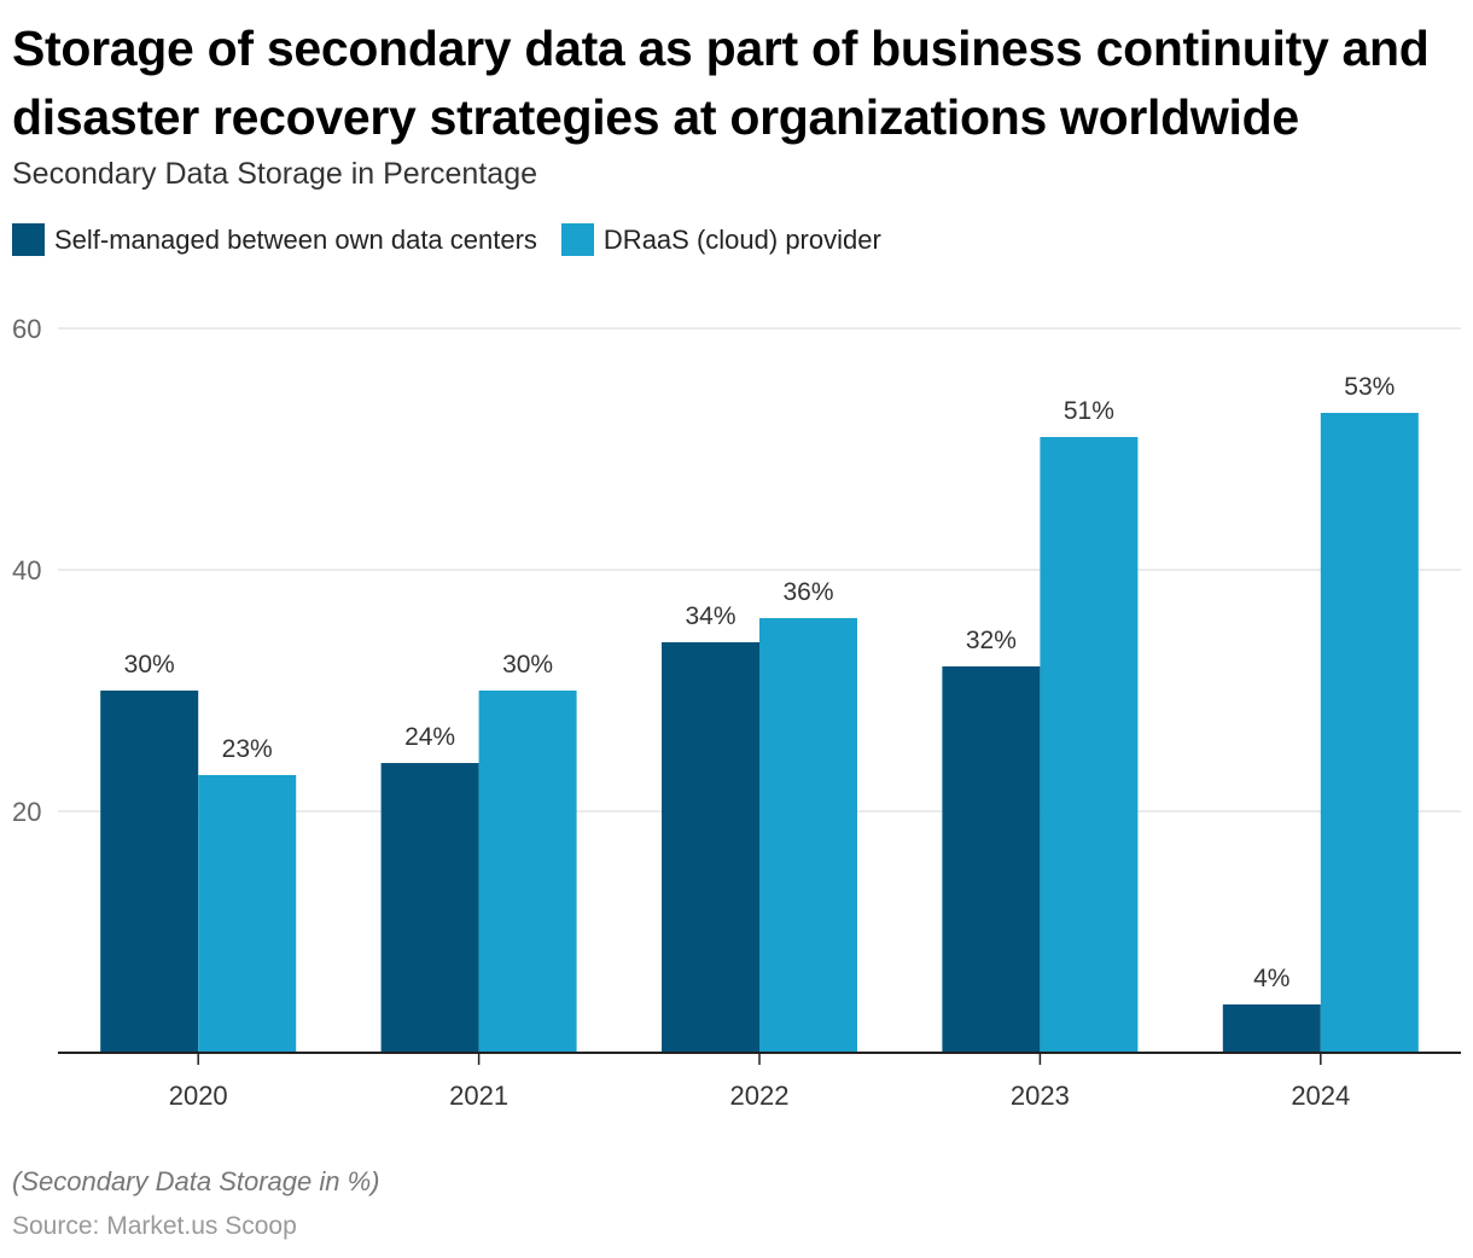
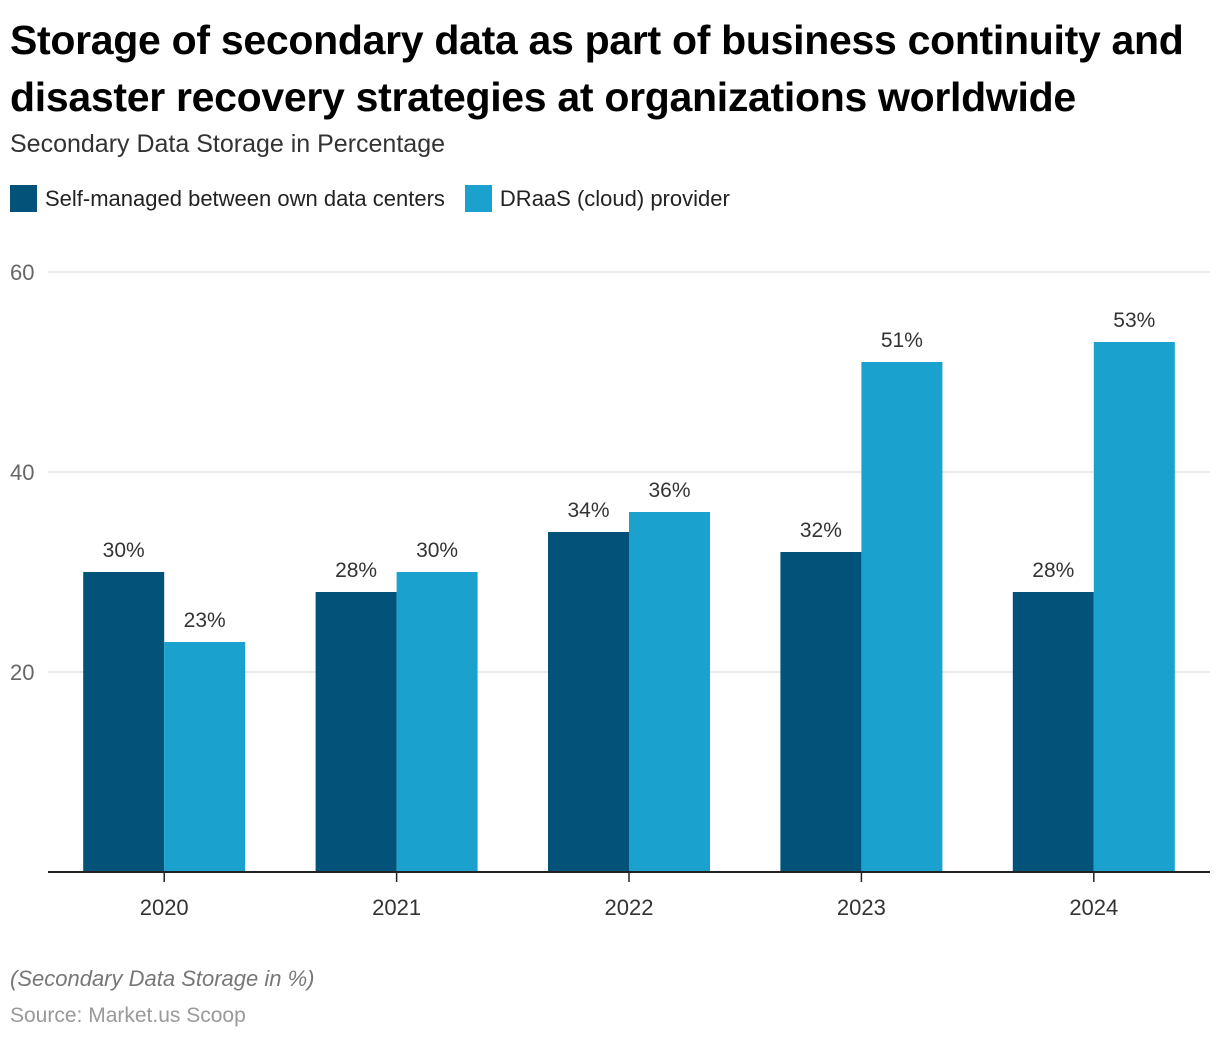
Self-managed between own data centers/2021: 24% -> 28%
Self-managed between own data centers/2024: 4% -> 28%
